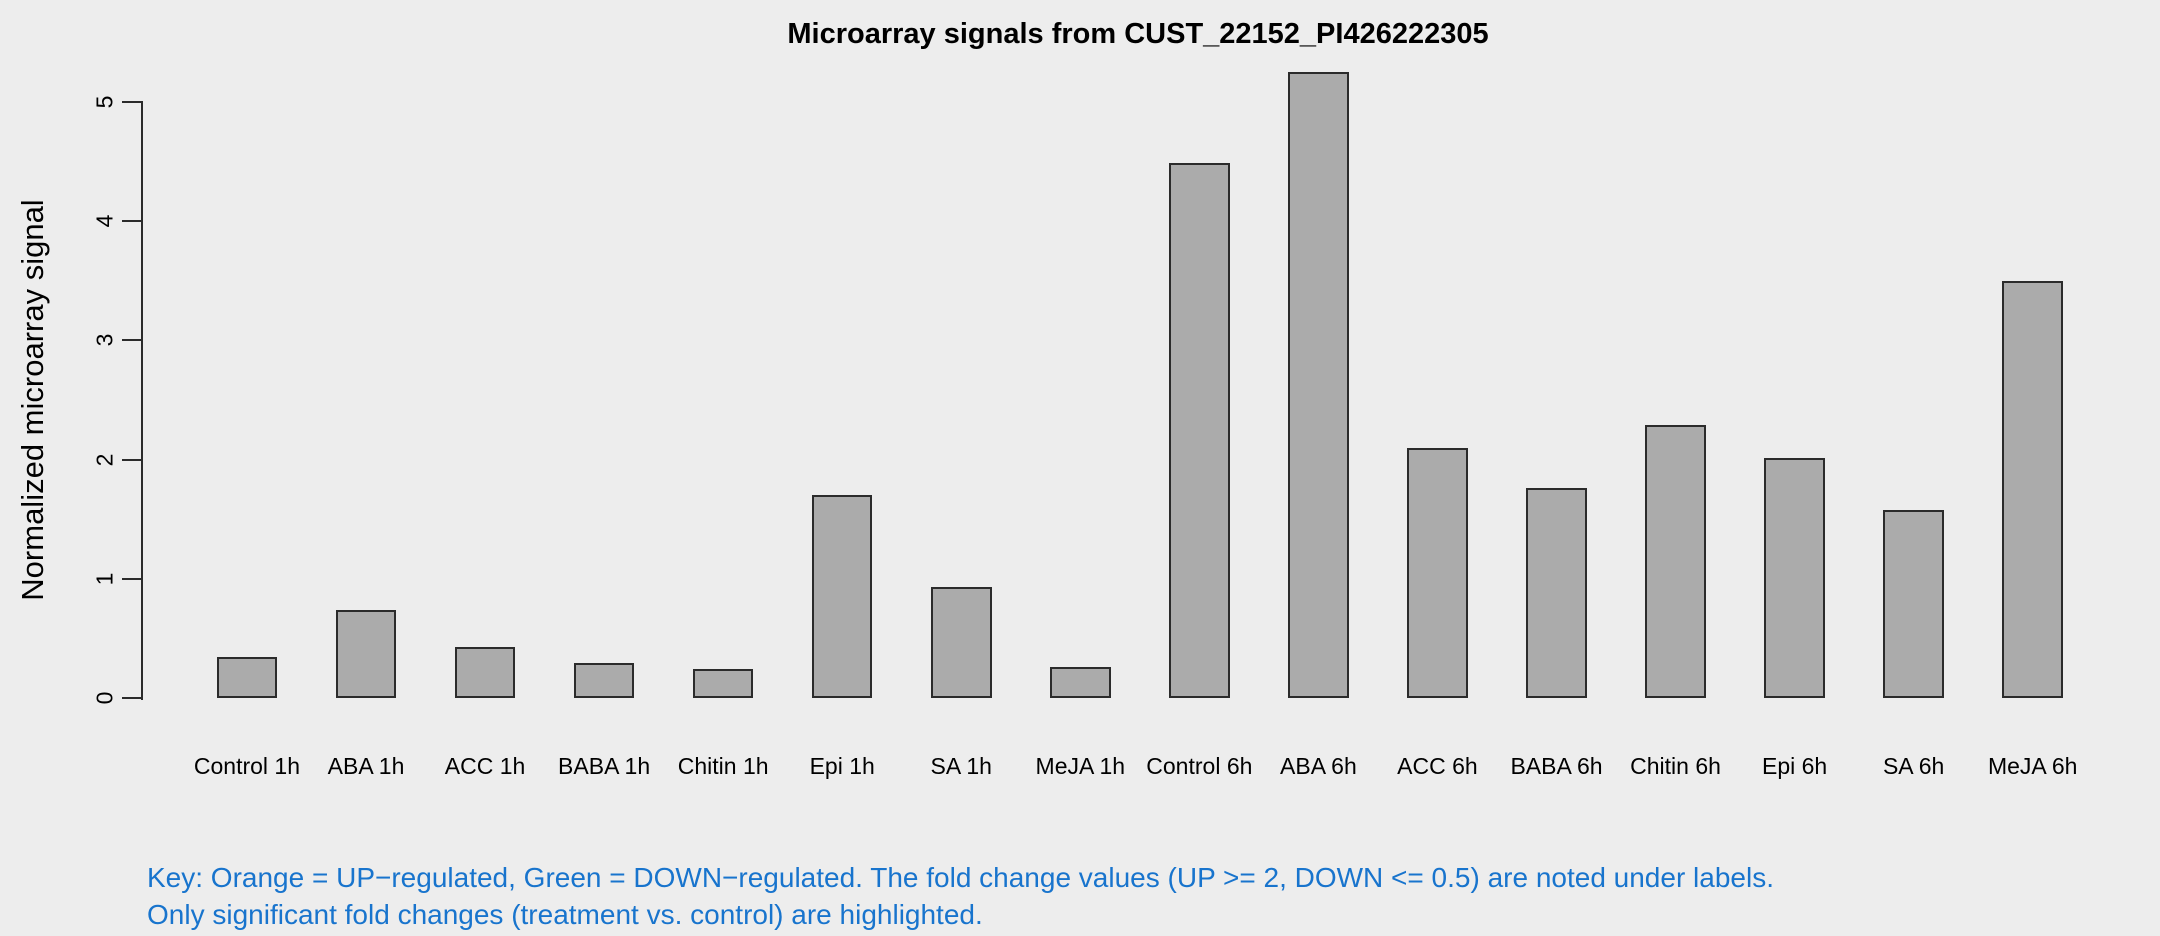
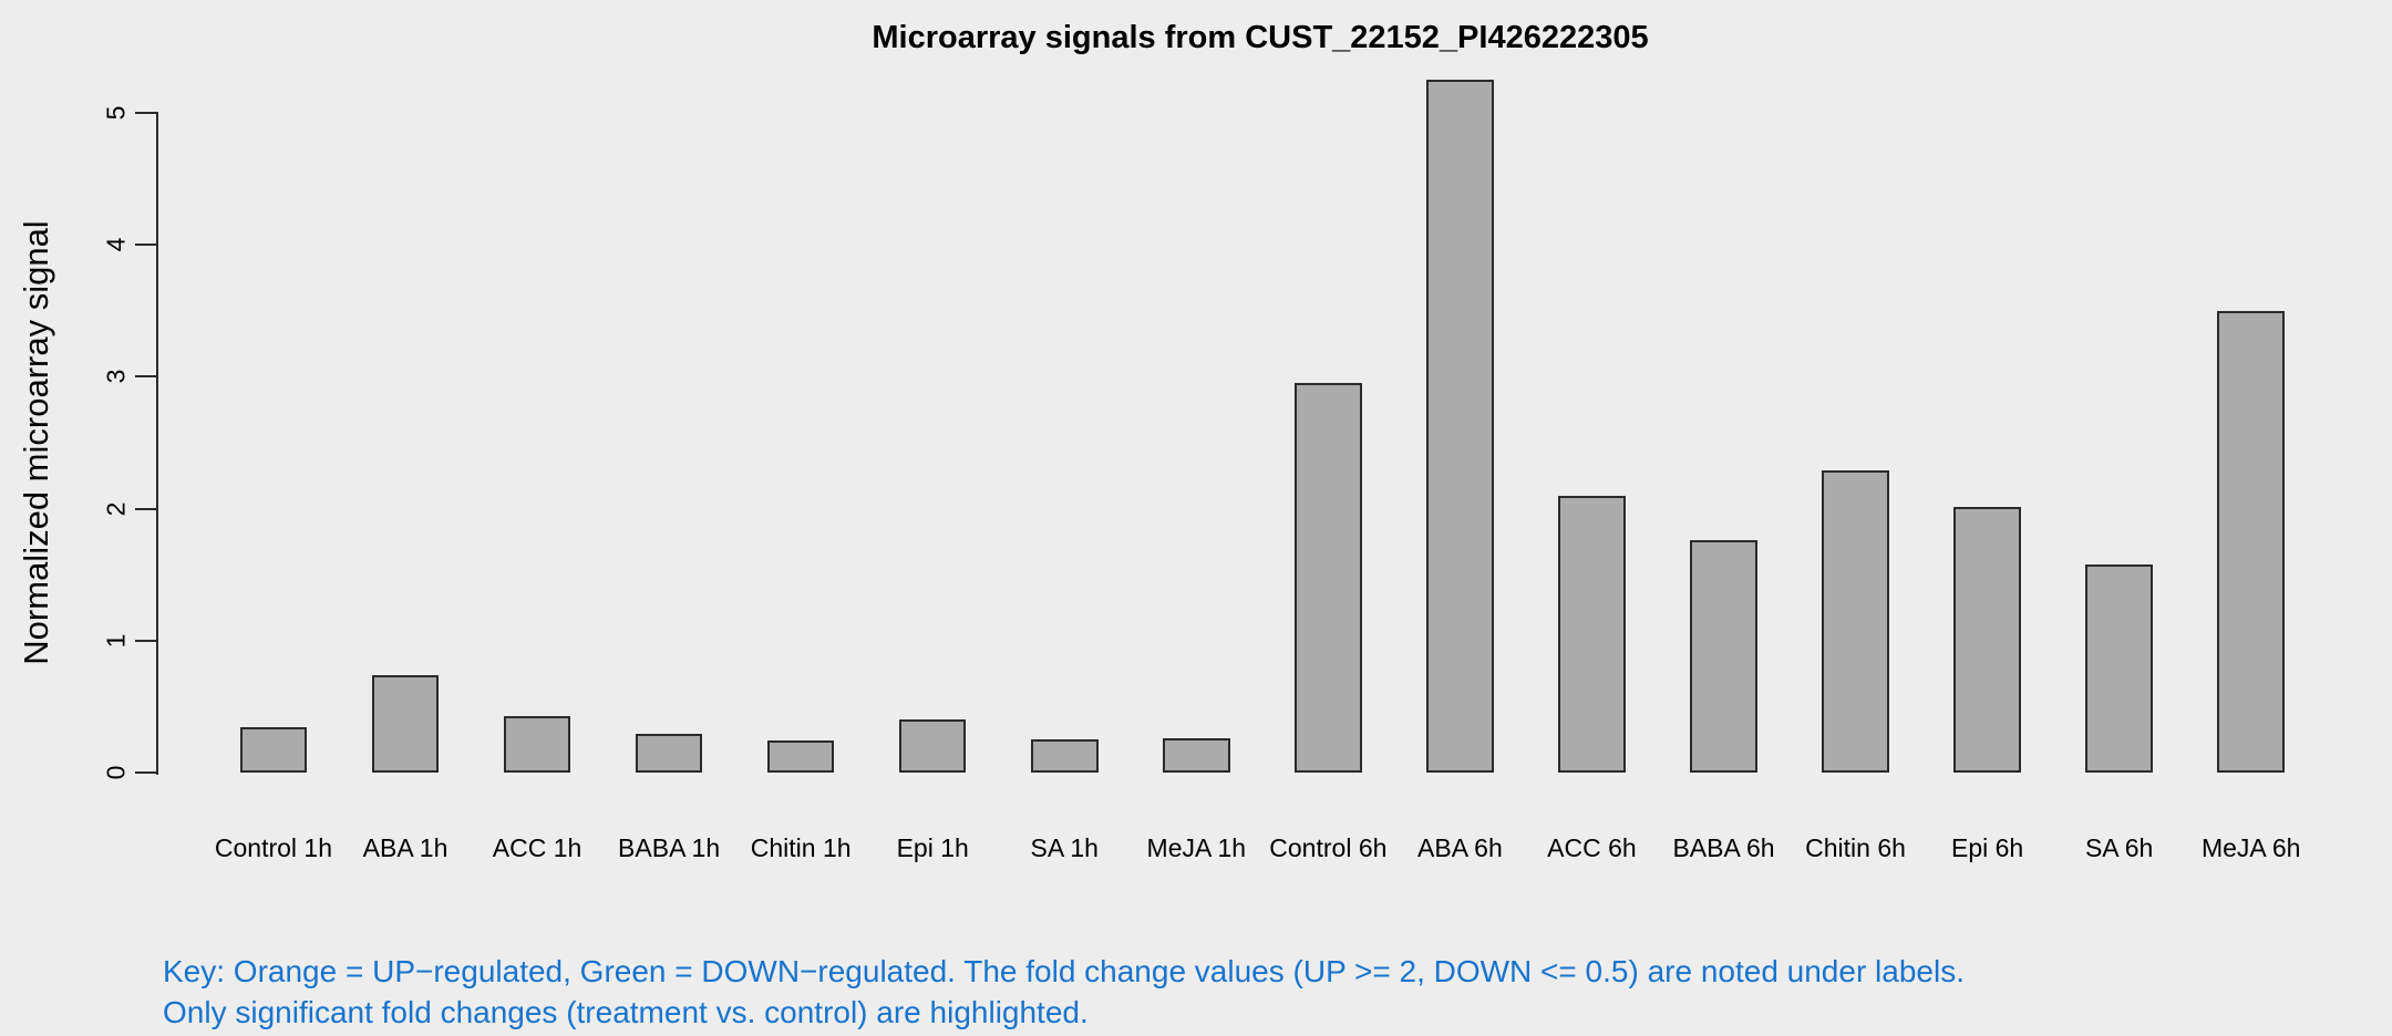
Epi 1h: 1.70 -> 0.40
SA 1h: 0.93 -> 0.25
Control 6h: 4.49 -> 2.95
